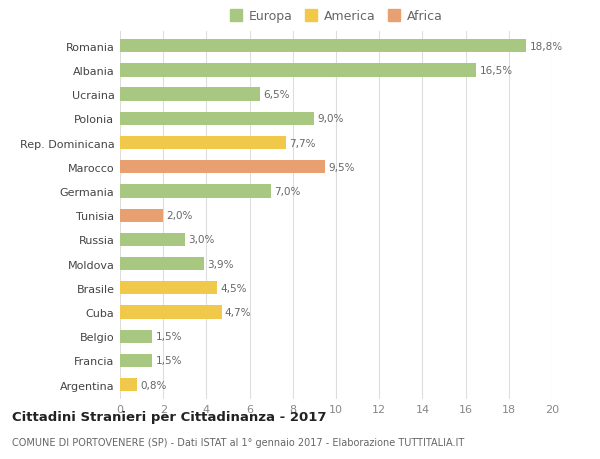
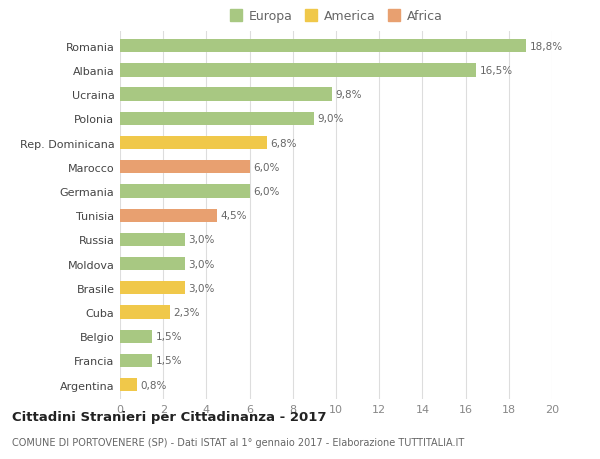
Ucraina: 6,5% -> 9,8%
Rep. Dominicana: 7,7% -> 6,8%
Marocco: 9,5% -> 6,0%
Germania: 7,0% -> 6,0%
Tunisia: 2,0% -> 4,5%
Moldova: 3,9% -> 3,0%
Brasile: 4,5% -> 3,0%
Cuba: 4,7% -> 2,3%
